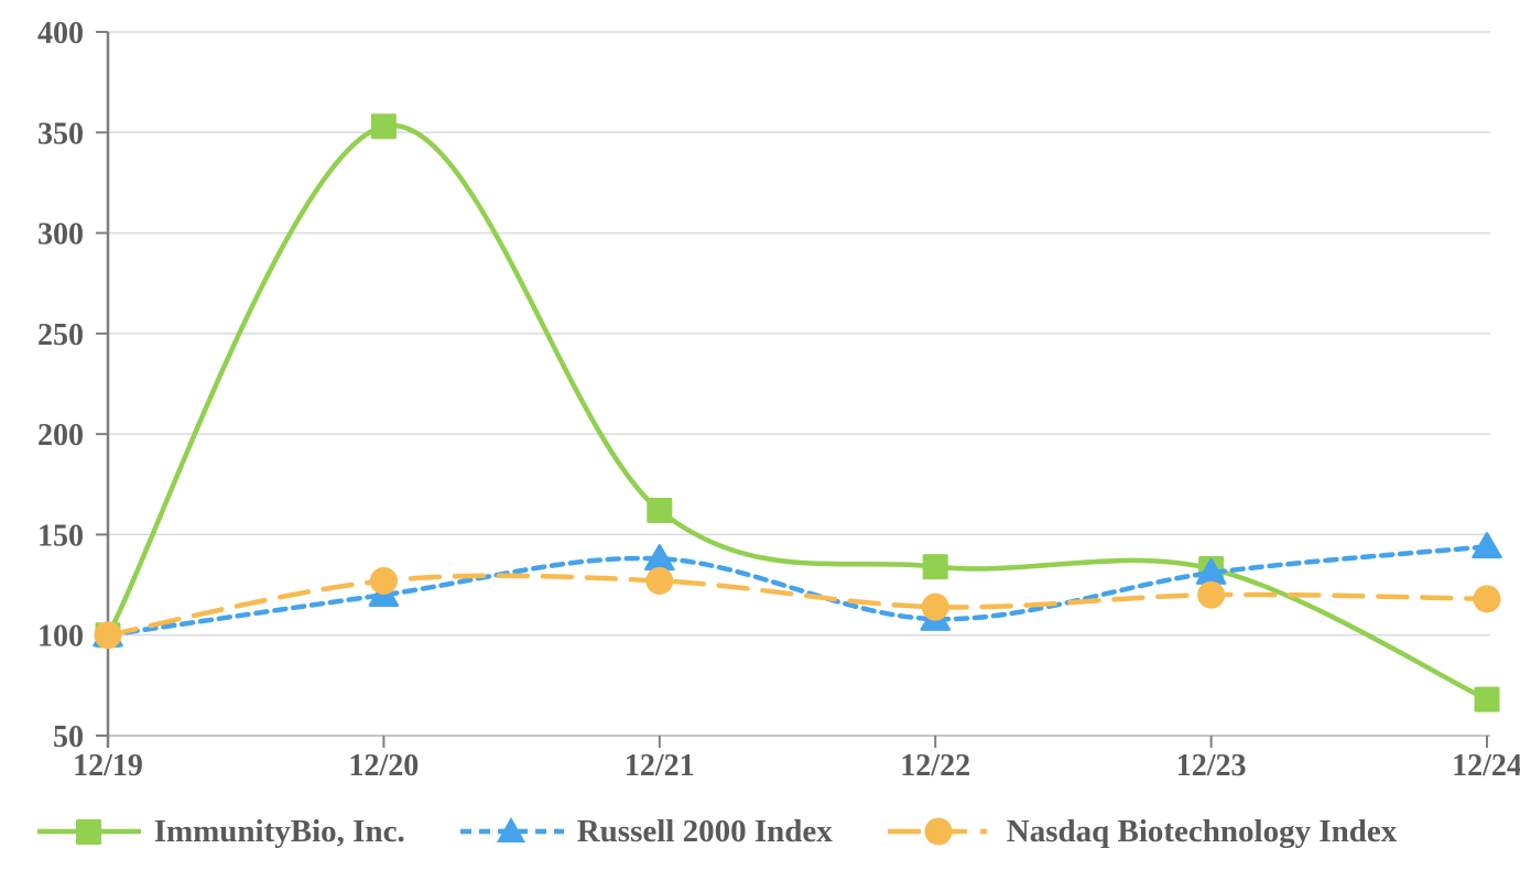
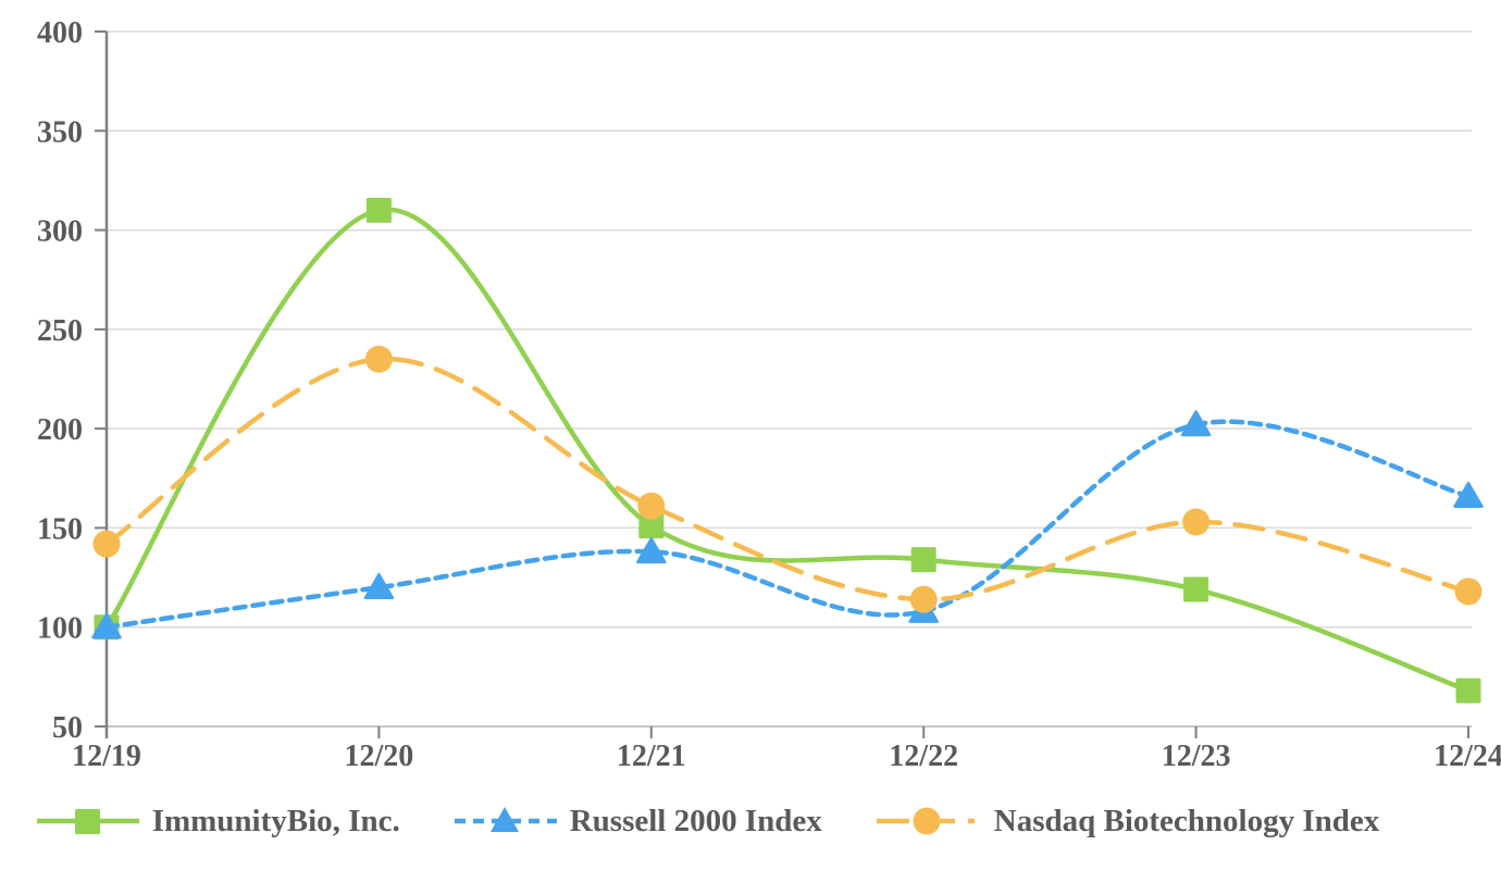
Nasdaq Biotechnology Index/12/19: 100 -> 142
ImmunityBio, Inc./12/20: 353 -> 310
Nasdaq Biotechnology Index/12/20: 127 -> 235
ImmunityBio, Inc./12/21: 162 -> 151
Nasdaq Biotechnology Index/12/21: 127 -> 161
ImmunityBio, Inc./12/23: 133 -> 119
Russell 2000 Index/12/23: 131 -> 202
Nasdaq Biotechnology Index/12/23: 120 -> 153
Russell 2000 Index/12/24: 144 -> 166
